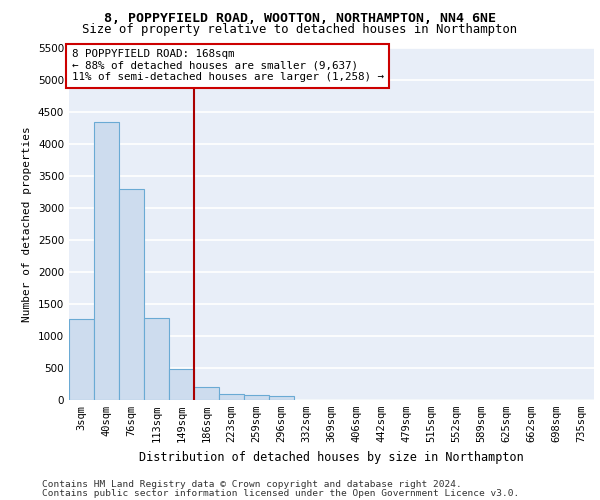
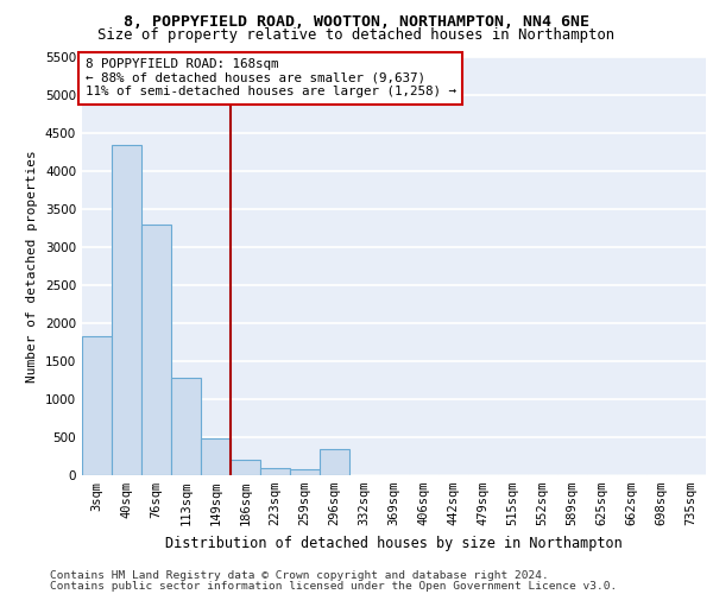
3sqm: 1260 -> 1820
296sqm: 60 -> 340
